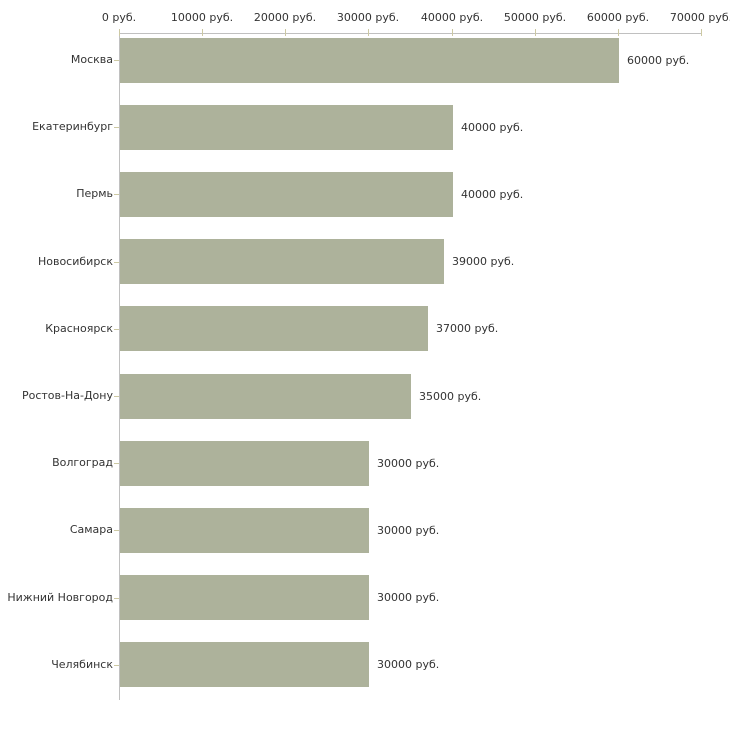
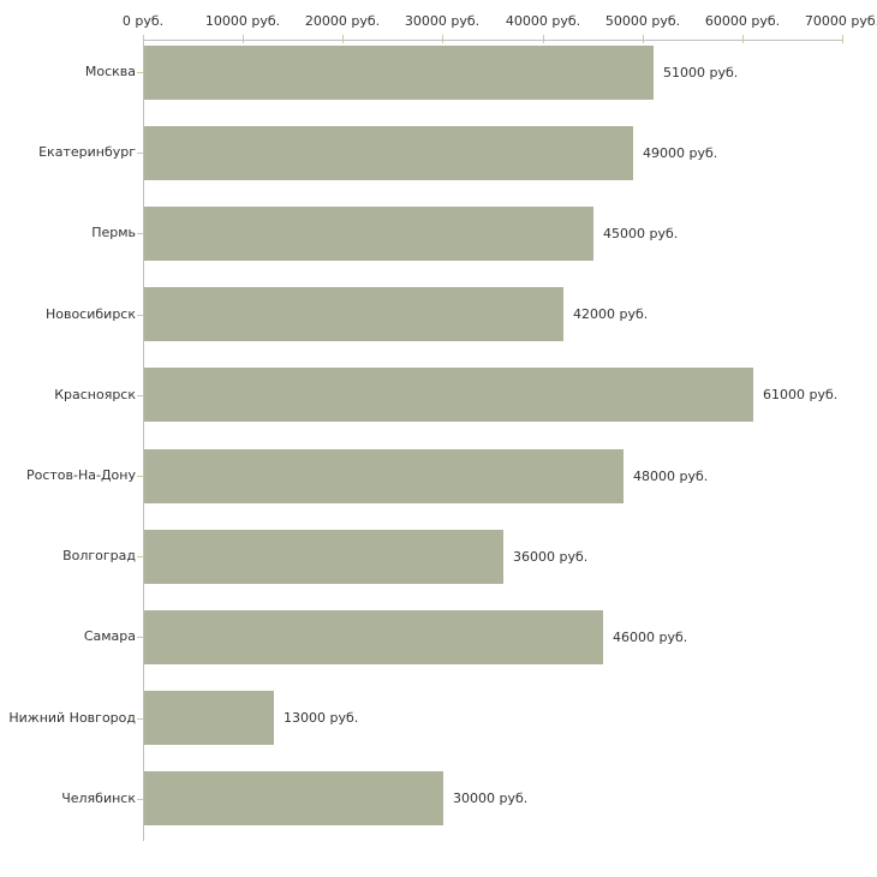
Москва: 60000 -> 51000
Екатеринбург: 40000 -> 49000
Пермь: 40000 -> 45000
Новосибирск: 39000 -> 42000
Красноярск: 37000 -> 61000
Ростов-На-Дону: 35000 -> 48000
Волгоград: 30000 -> 36000
Самара: 30000 -> 46000
Нижний Новгород: 30000 -> 13000
